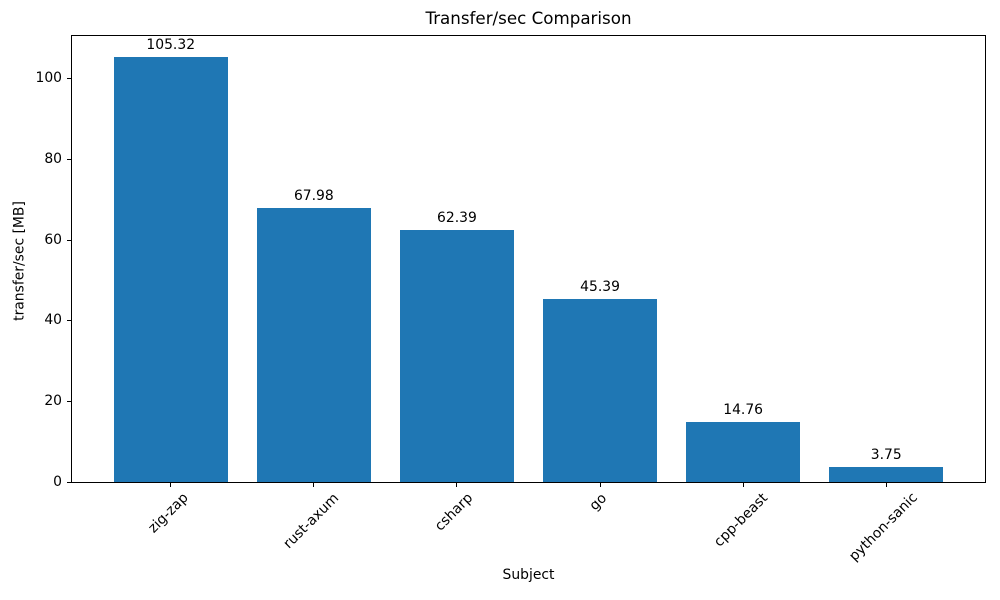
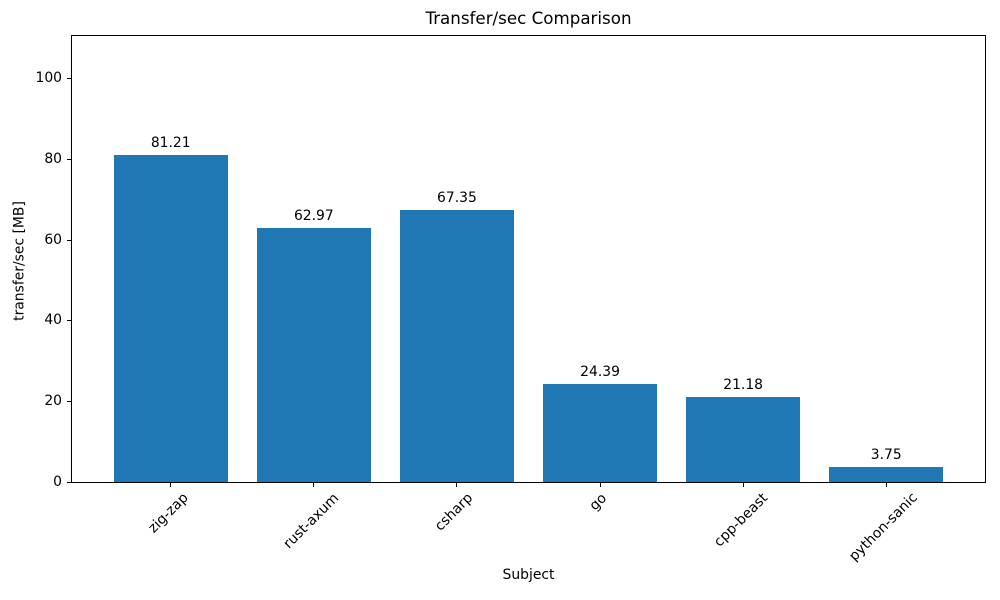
zig-zap: 105.32 -> 81.21
rust-axum: 67.98 -> 62.97
csharp: 62.39 -> 67.35
go: 45.39 -> 24.39
cpp-beast: 14.76 -> 21.18
